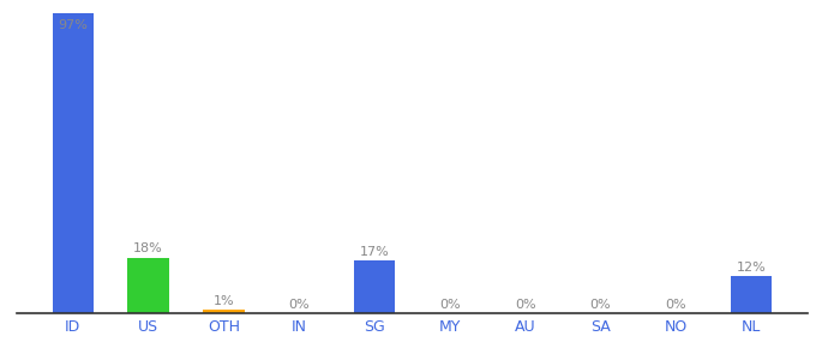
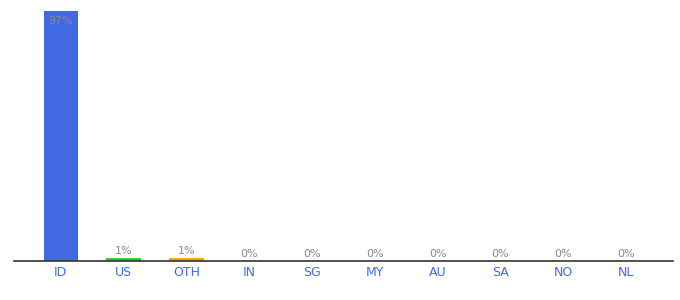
US: 18% -> 1%
SG: 17% -> 0%
NL: 12% -> 0%
